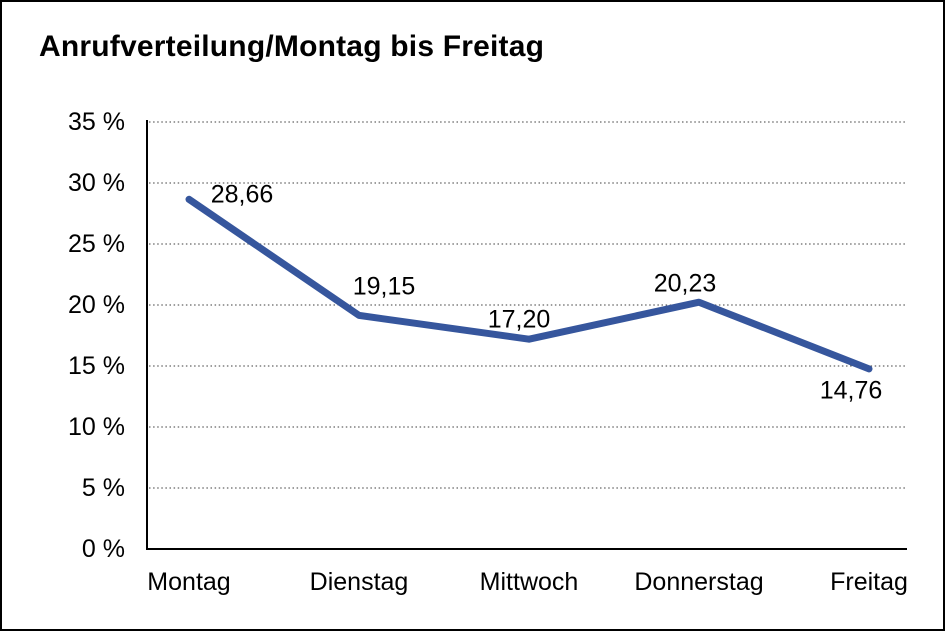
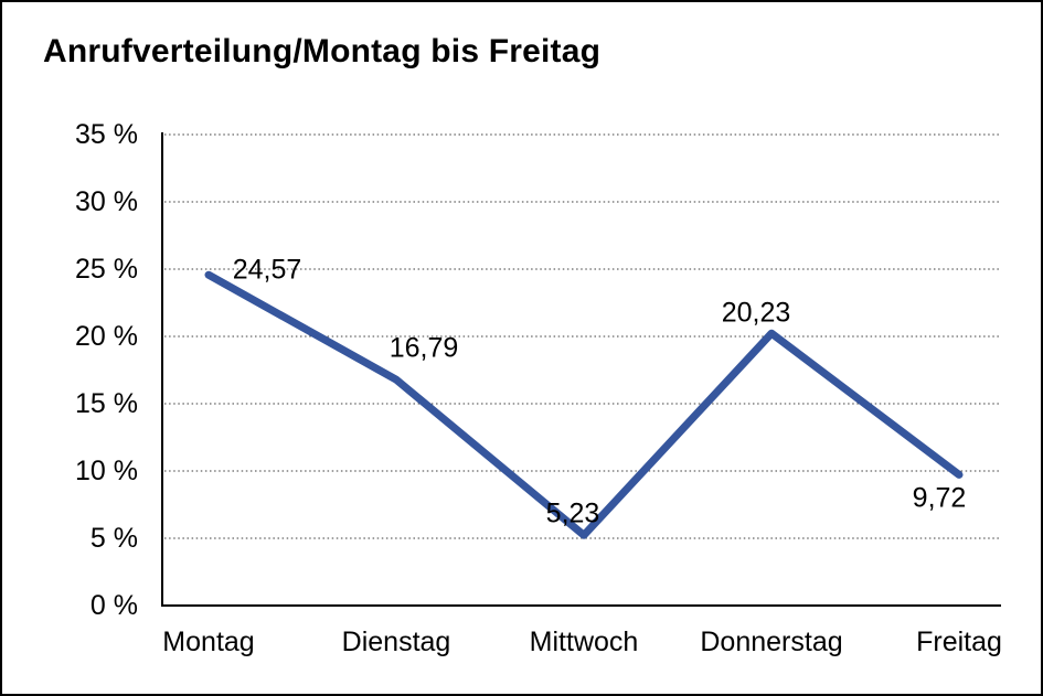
Montag: 28,66 -> 24,57
Dienstag: 19,15 -> 16,79
Mittwoch: 17,20 -> 5,23
Freitag: 14,76 -> 9,72
